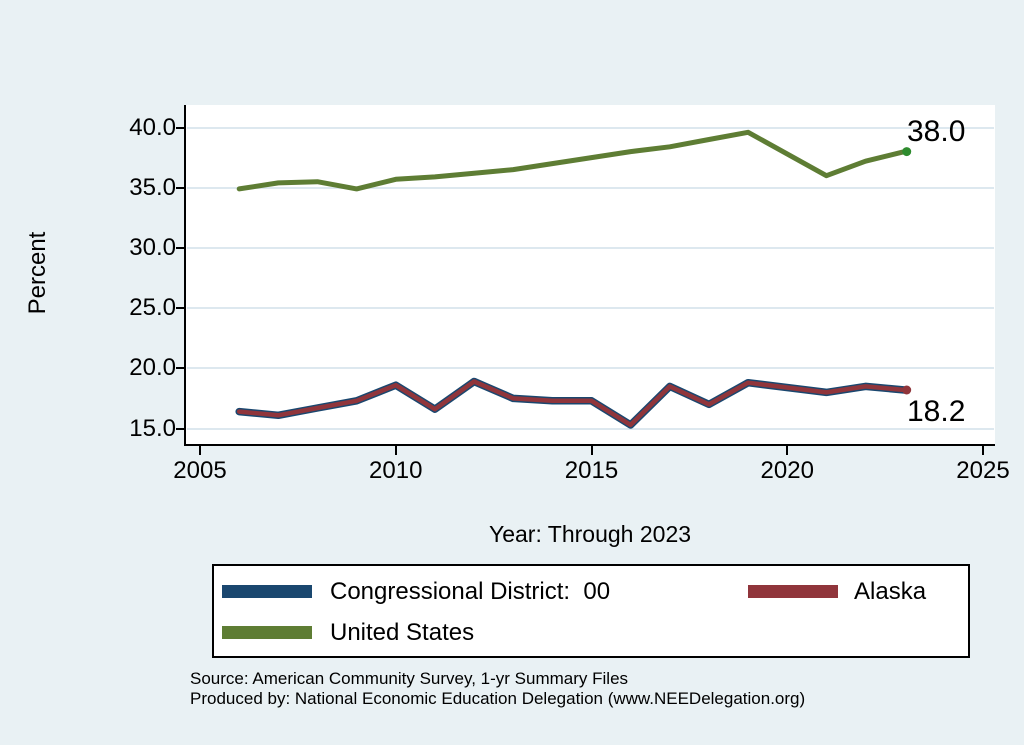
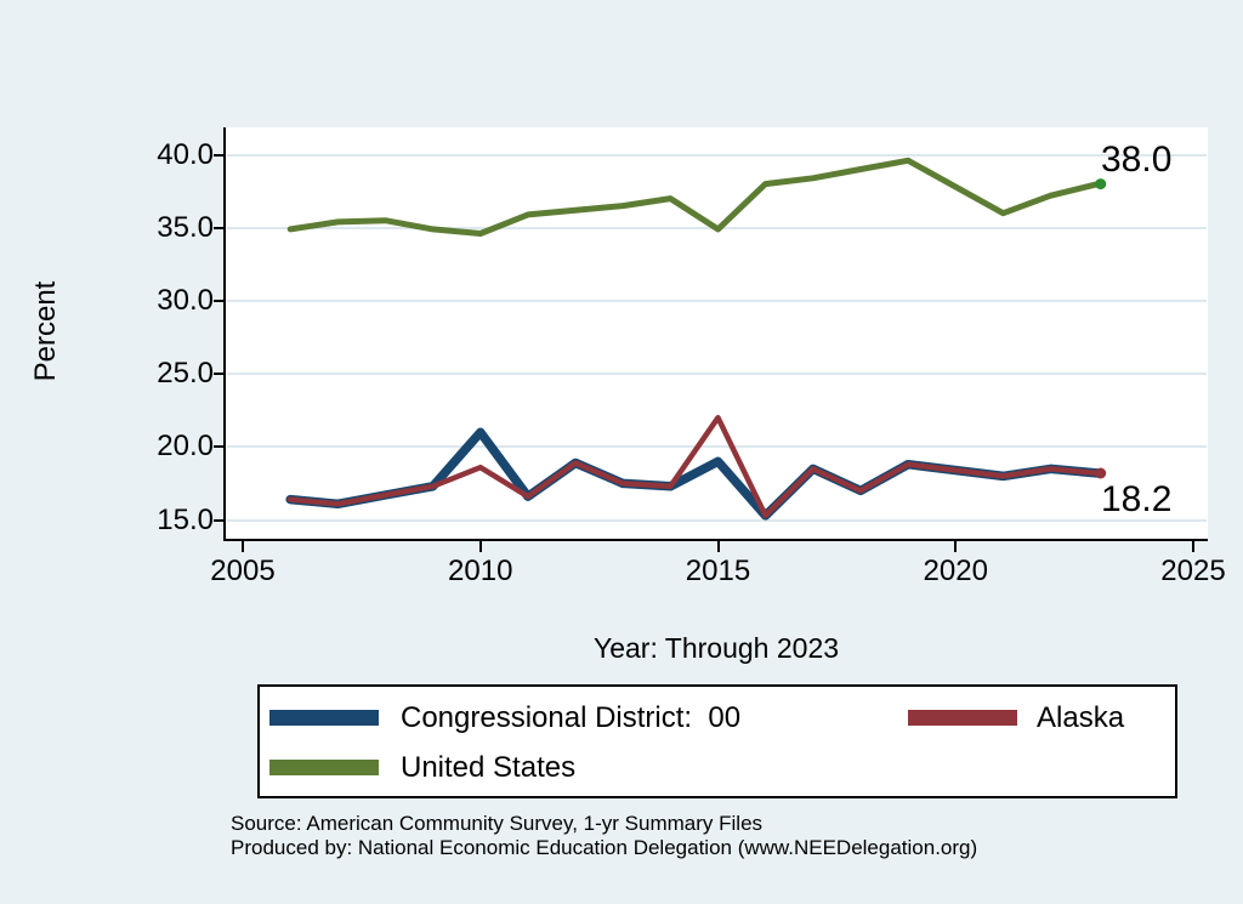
Congressional District: 00/2010: 18.6 -> 21.0
United States/2010: 35.7 -> 34.6
Congressional District: 00/2015: 17.3 -> 19.0
Alaska/2015: 17.3 -> 22.0
United States/2015: 37.5 -> 34.9
